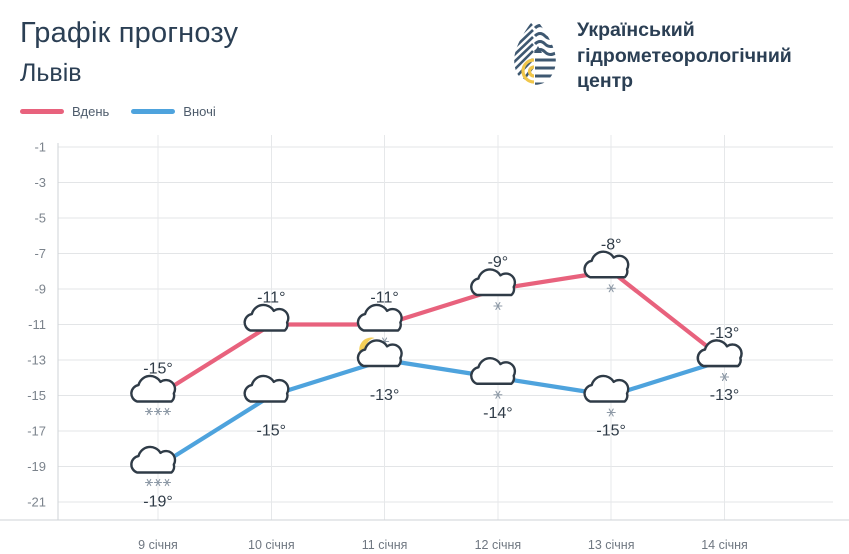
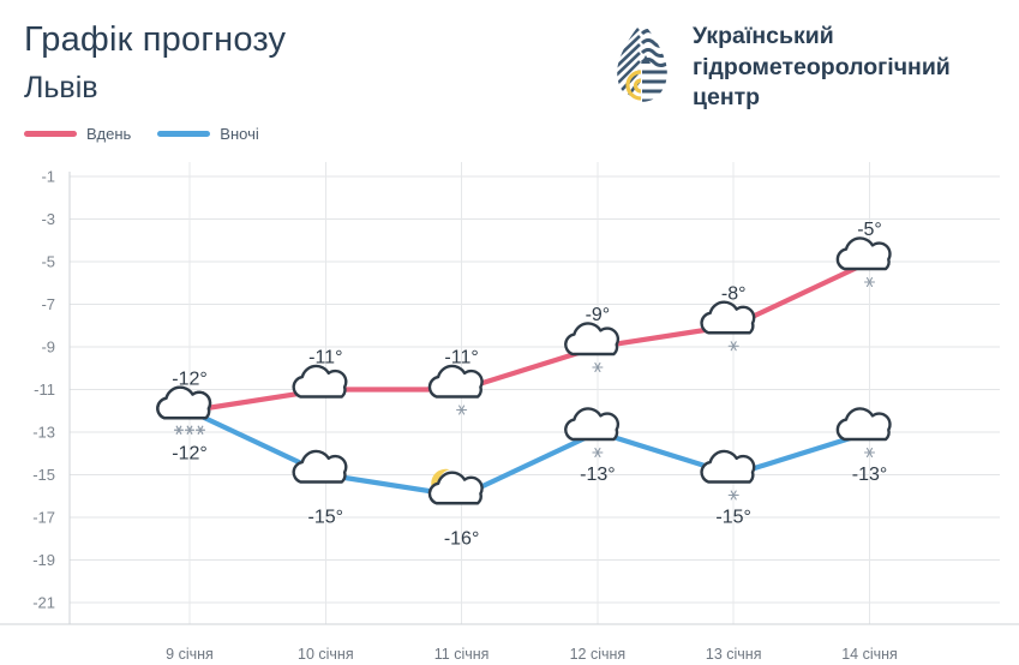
Вдень/9 січня: -15° -> -12°
Вночі/9 січня: -19° -> -12°
Вночі/11 січня: -13° -> -16°
Вночі/12 січня: -14° -> -13°
Вдень/14 січня: -13° -> -5°
